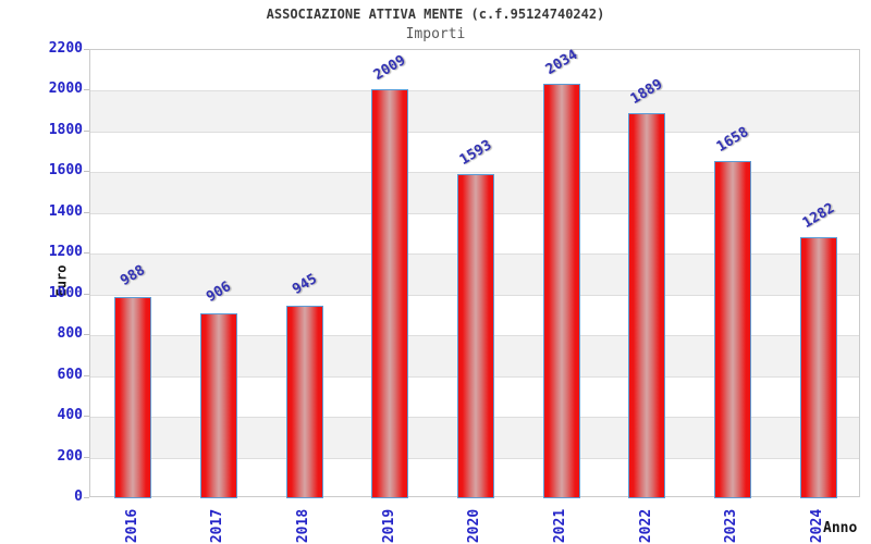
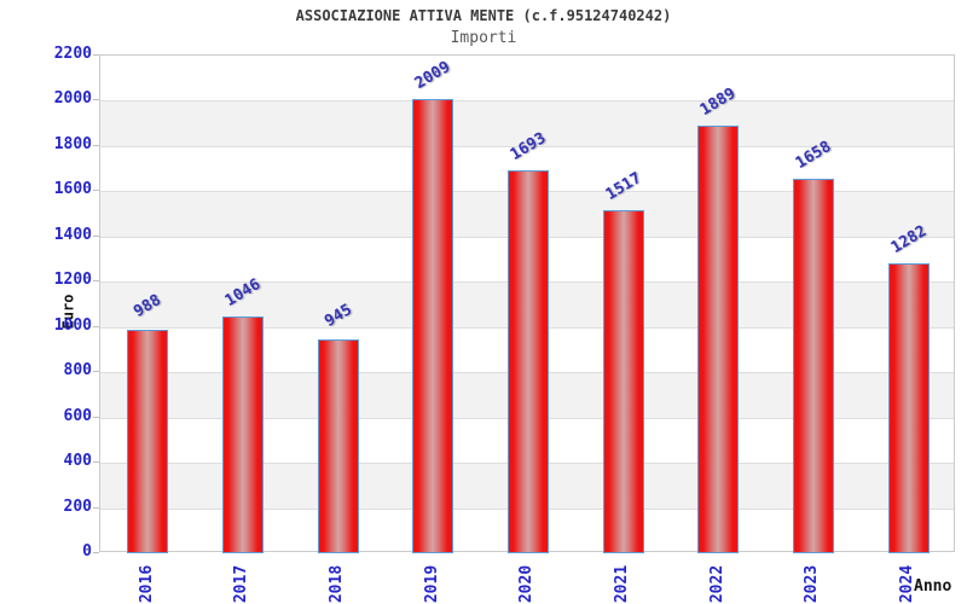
2017: 906 -> 1046
2020: 1593 -> 1693
2021: 2034 -> 1517
